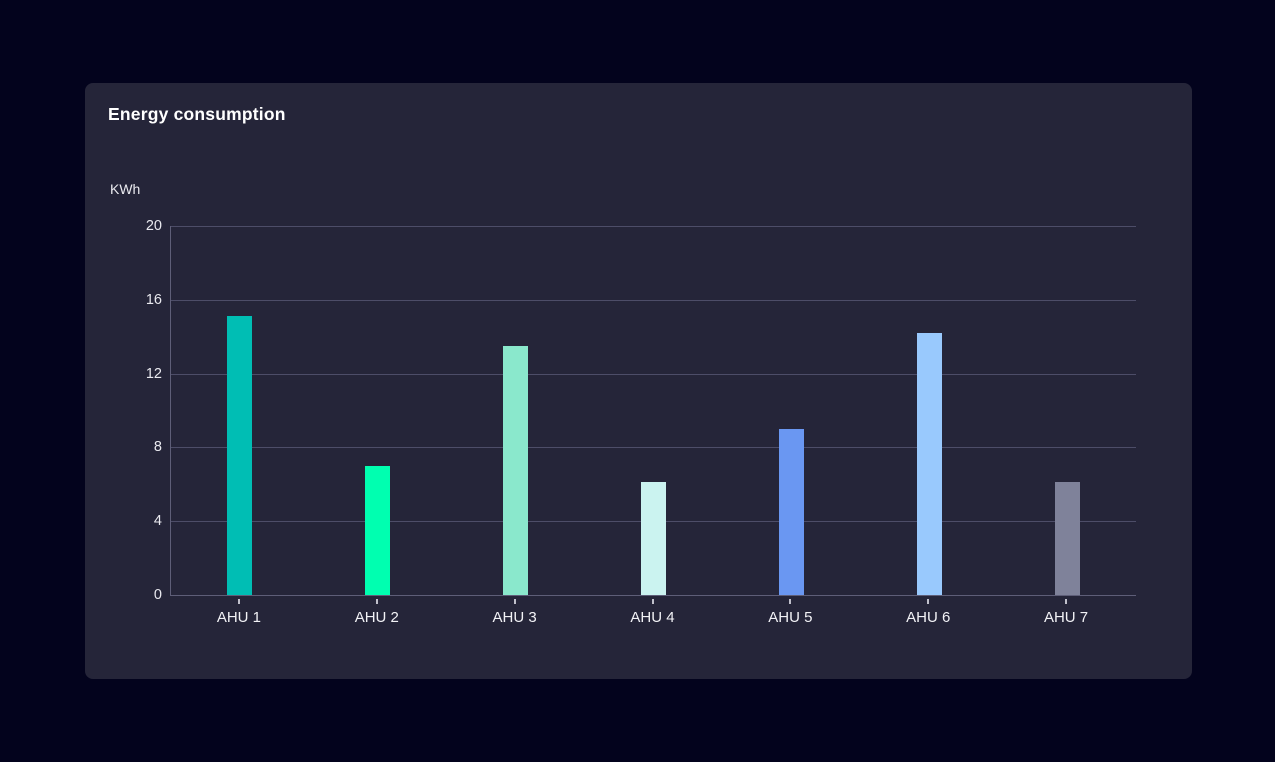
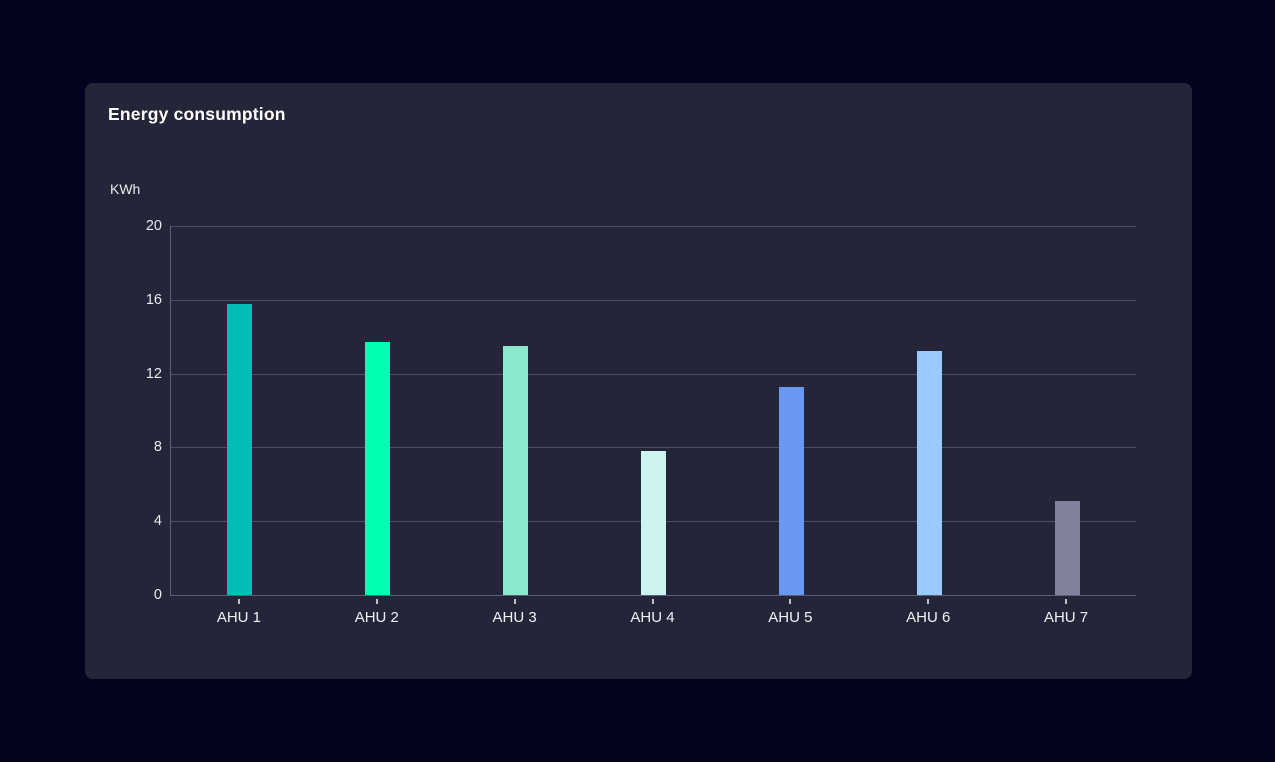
AHU 1: 15.1 -> 15.8
AHU 2: 7.0 -> 13.7
AHU 4: 6.1 -> 7.8
AHU 5: 9.0 -> 11.3
AHU 6: 14.2 -> 13.2
AHU 7: 6.1 -> 5.1
